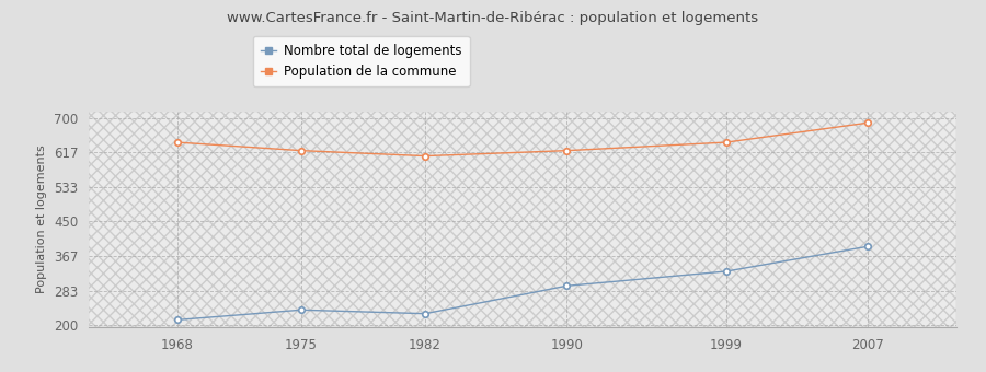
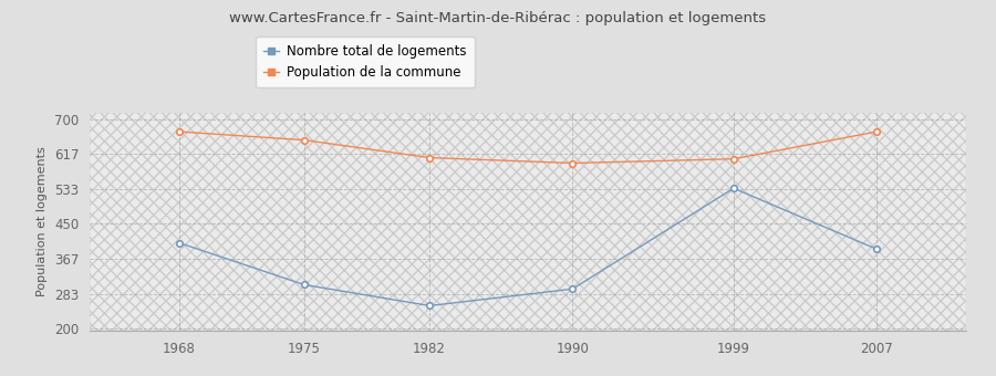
Nombre total de logements/1968: 213 -> 405
Population de la commune/1968: 641 -> 670
Nombre total de logements/1975: 237 -> 305
Population de la commune/1975: 621 -> 650
Nombre total de logements/1982: 228 -> 255
Population de la commune/1990: 621 -> 595
Nombre total de logements/1999: 330 -> 535
Population de la commune/1999: 641 -> 605
Population de la commune/2007: 688 -> 670
